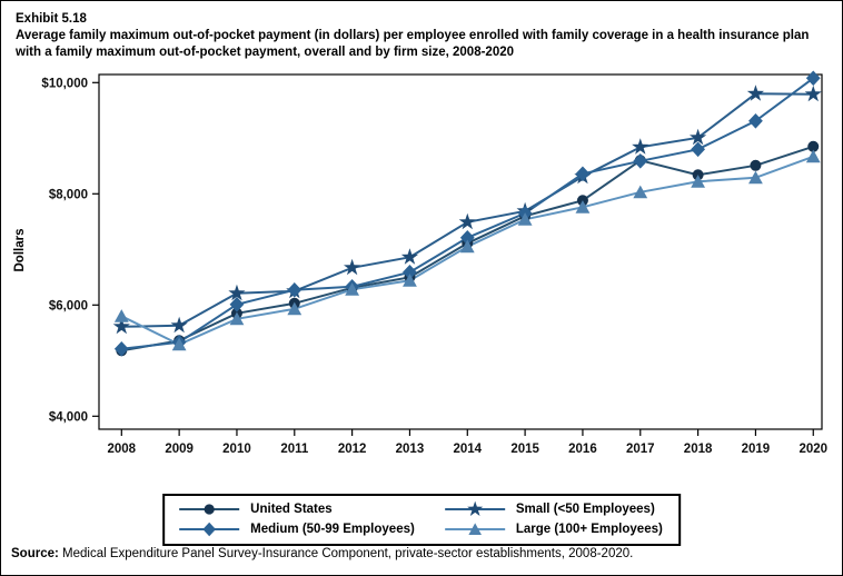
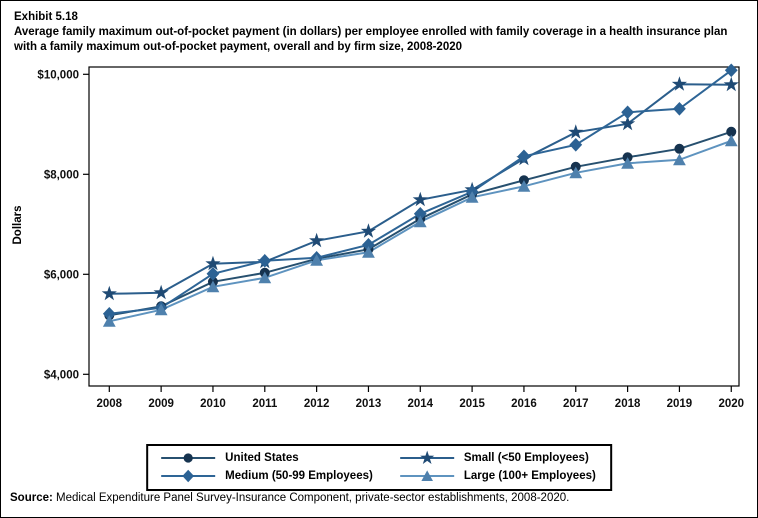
Large (100+ Employees)/2008: $5800 -> $5100
United States/2017: $8600 -> $8200
Medium (50-99 Employees)/2018: $8800 -> $9200
